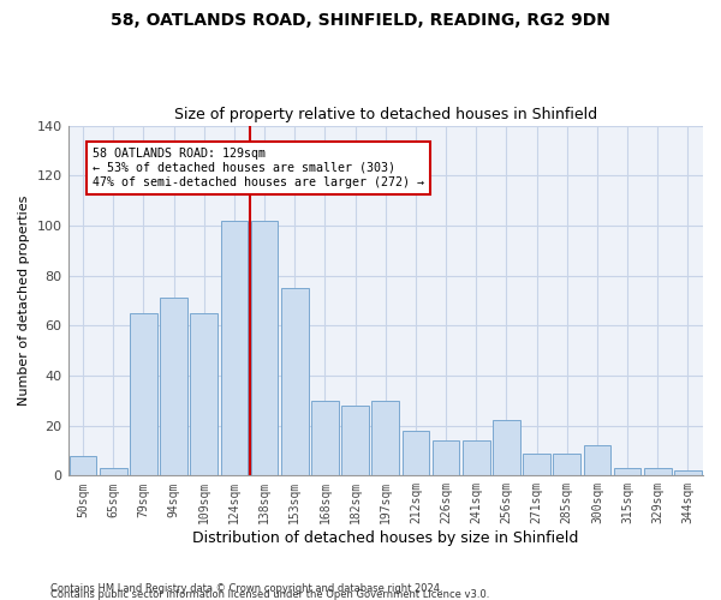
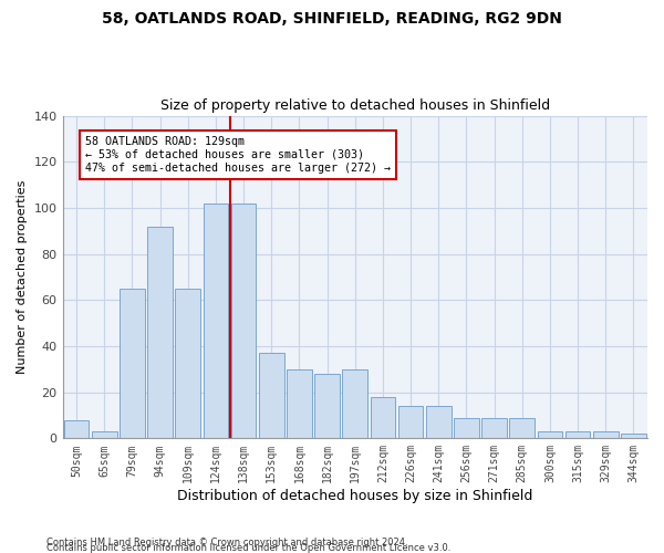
94sqm: 71 -> 92
153sqm: 75 -> 37
256sqm: 22 -> 9
300sqm: 12 -> 3
